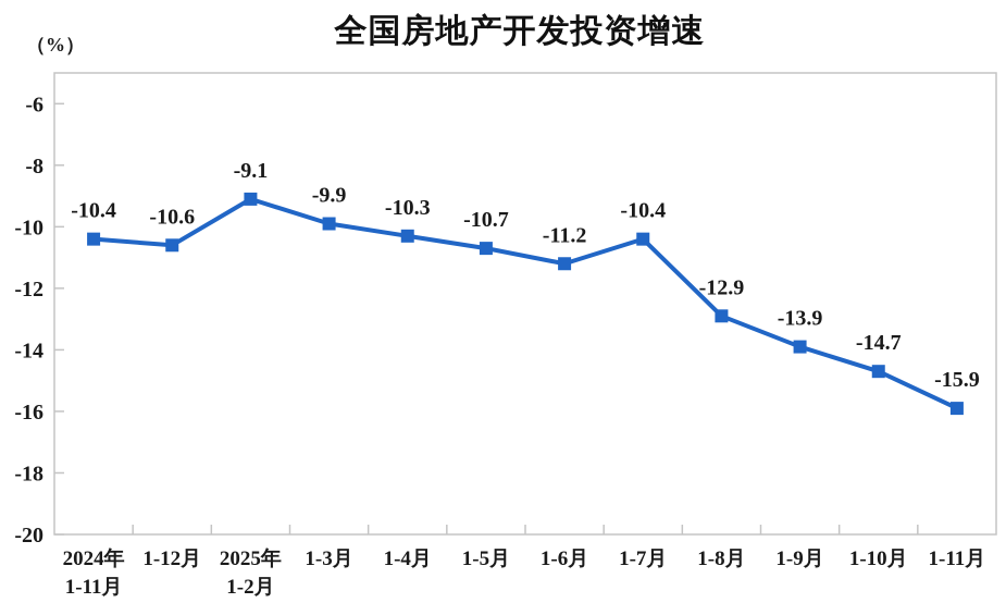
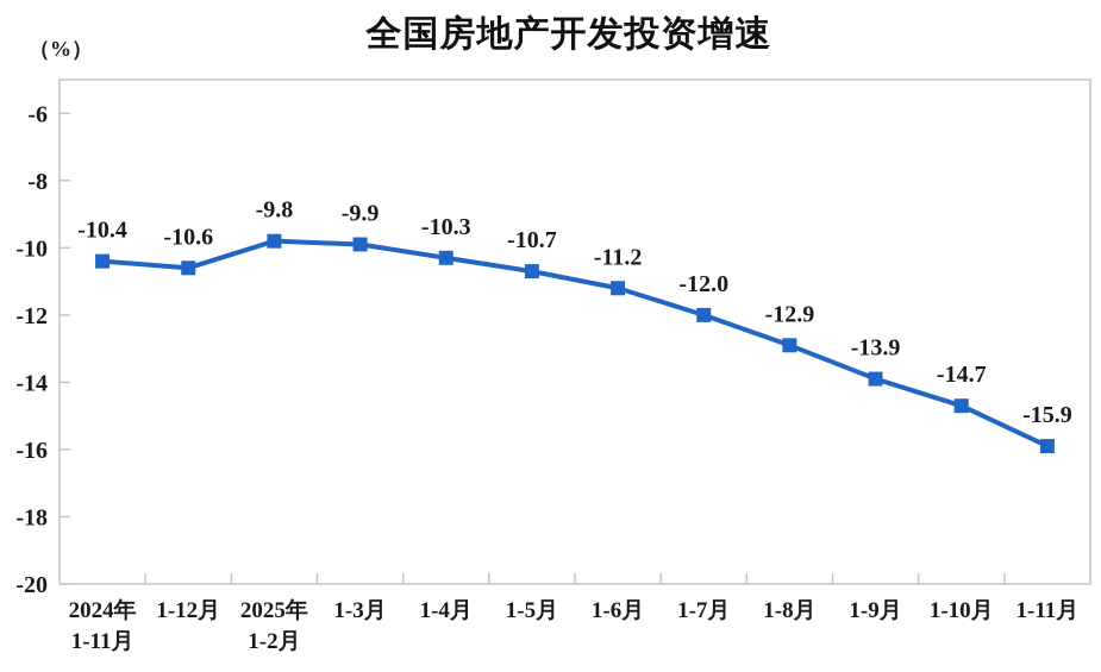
2025年 1-2月: -9.1 -> -9.8
1-7月: -10.4 -> -12.0
